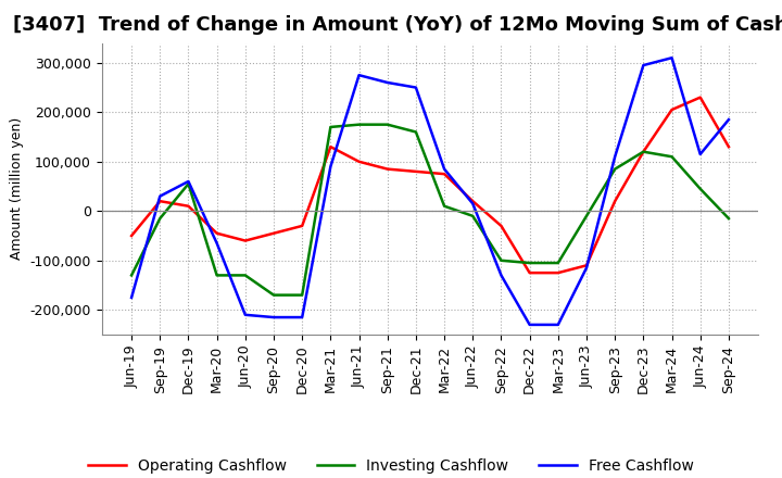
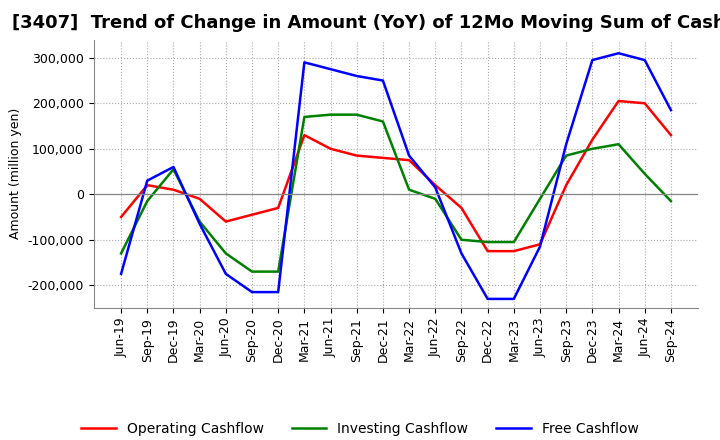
Operating Cashflow/Mar-20: -45,000 -> -10,000
Investing Cashflow/Mar-20: -130,000 -> -60,000
Free Cashflow/Jun-20: -210,000 -> -175,000
Free Cashflow/Mar-21: 90,000 -> 290,000
Investing Cashflow/Dec-23: 120,000 -> 100,000
Operating Cashflow/Jun-24: 230,000 -> 200,000
Free Cashflow/Jun-24: 115,000 -> 295,000
